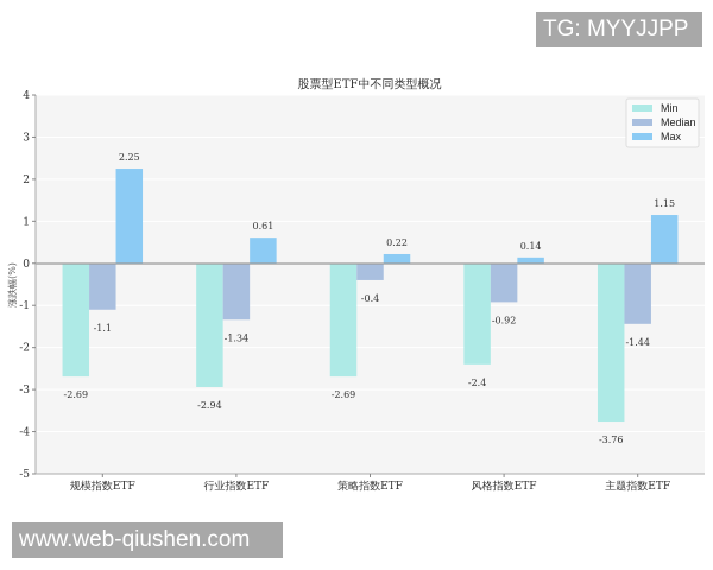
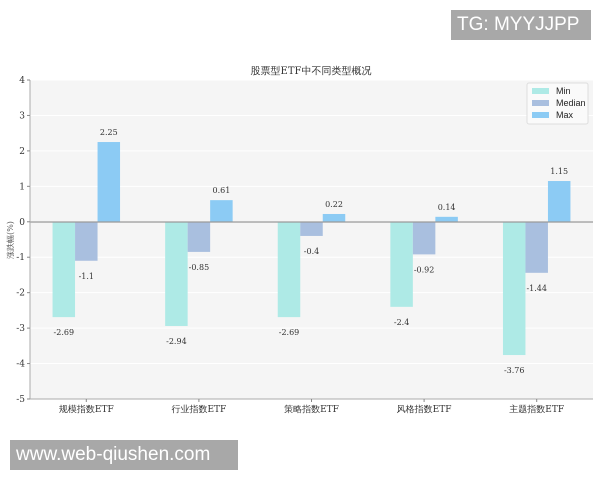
Median/行业指数ETF: -1.34 -> -0.85
